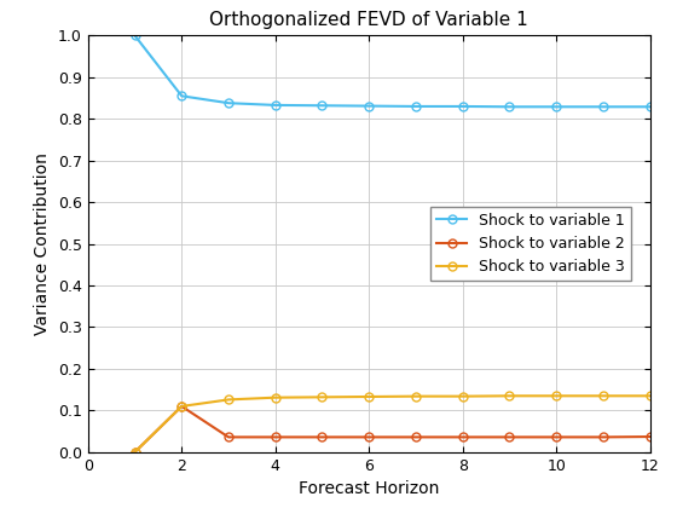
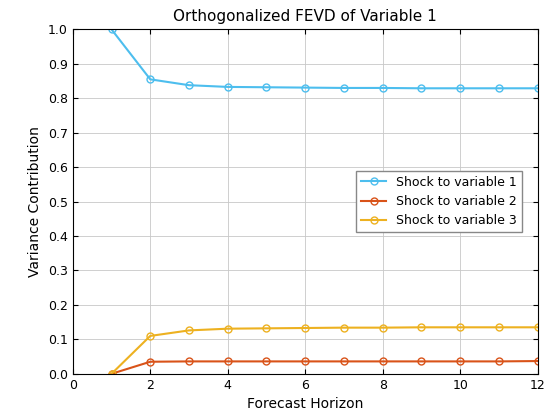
Shock to variable 2/2: 0.110 -> 0.035
